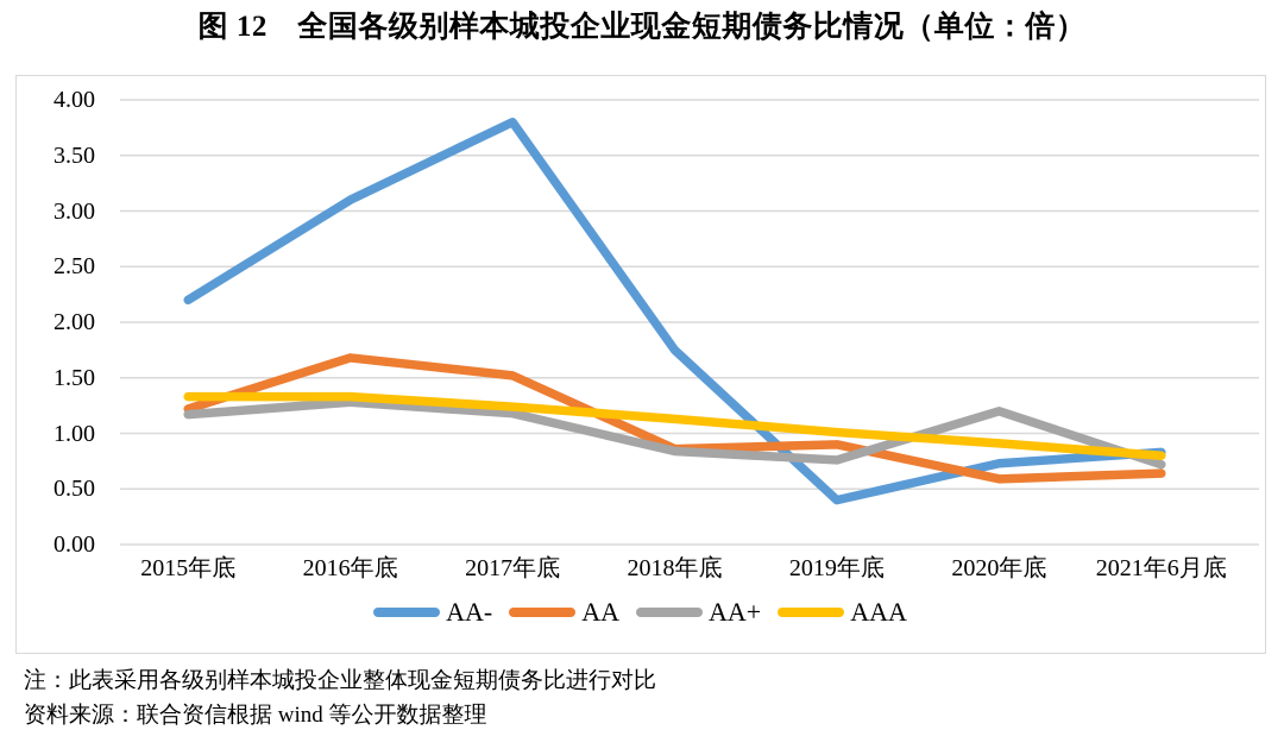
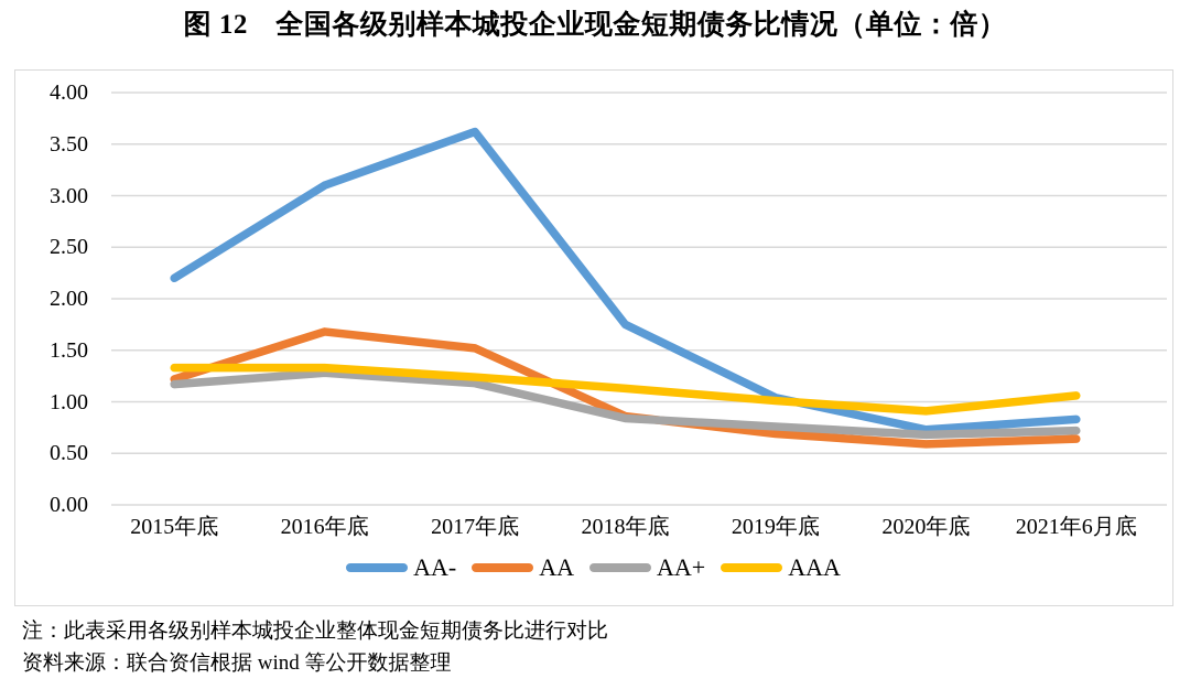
AA-/2017年底: 3.8 -> 3.6
AA-/2019年底: 0.4 -> 1.0
AA/2019年底: 0.9 -> 0.7
AA+/2020年底: 1.2 -> 0.7
AAA/2021年6月底: 0.8 -> 1.1
